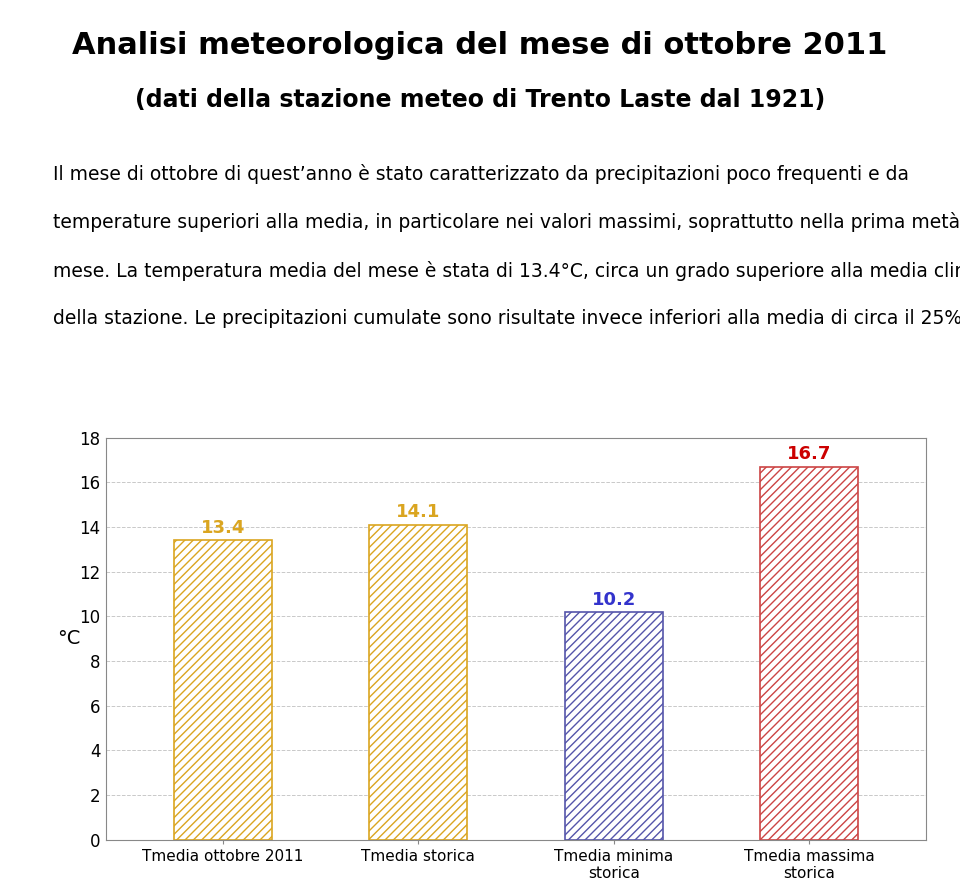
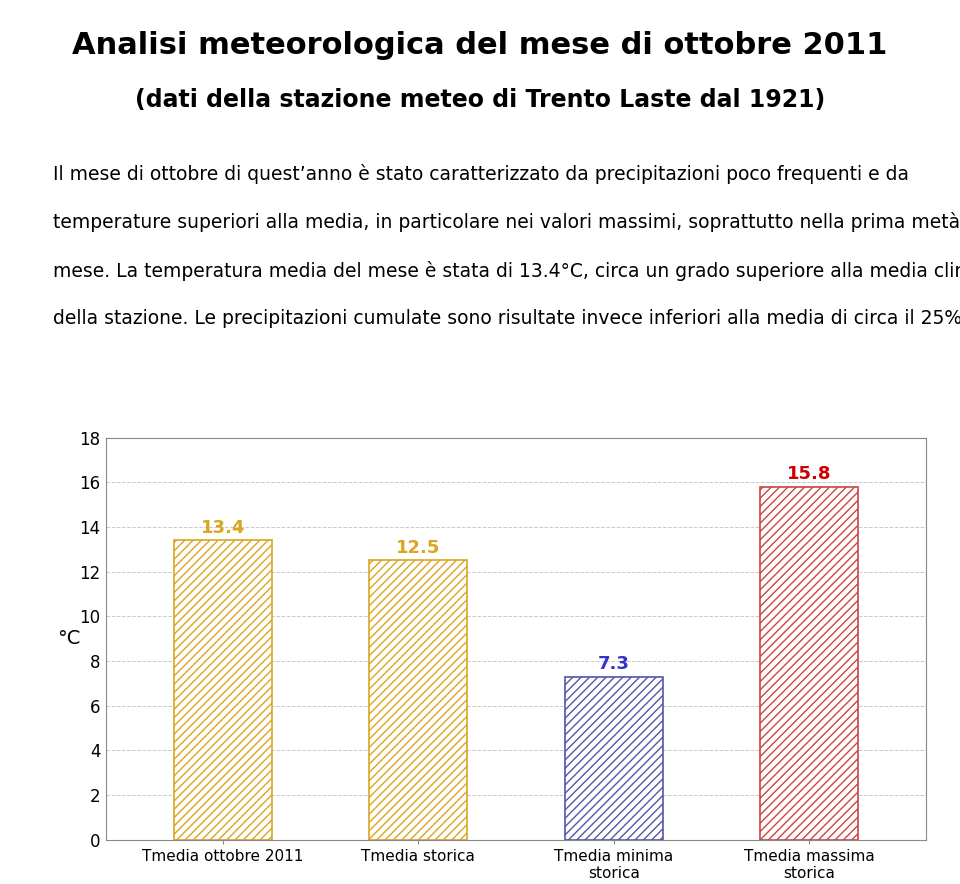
Tmedia storica: 14.1 -> 12.5
Tmedia minima storica: 10.2 -> 7.3
Tmedia massima storica: 16.7 -> 15.8
